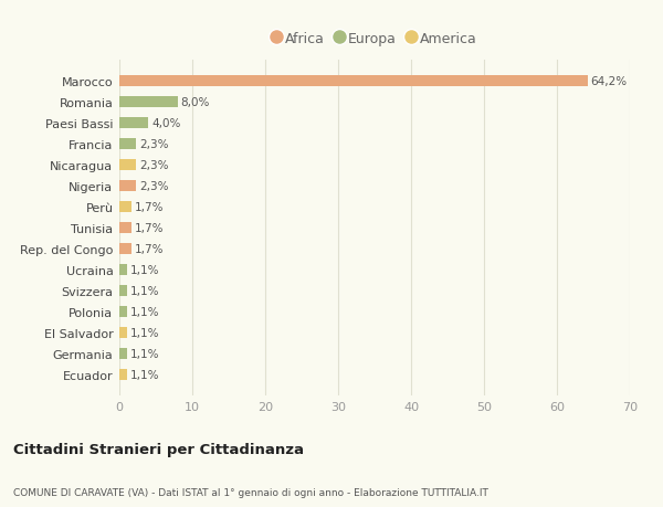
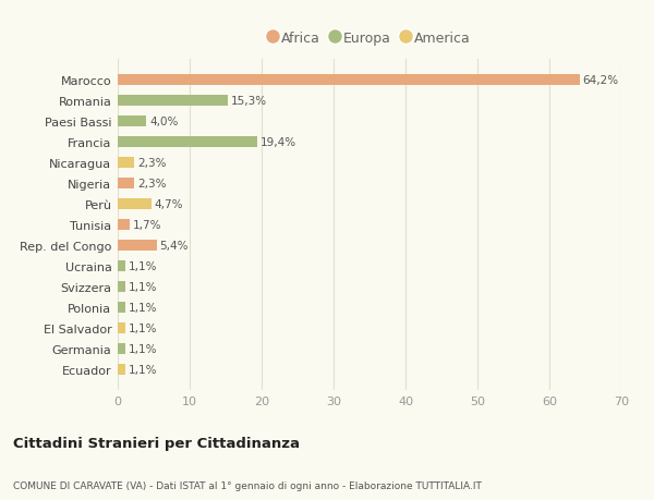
Romania: 8,0% -> 15,3%
Francia: 2,3% -> 19,4%
Perù: 1,7% -> 4,7%
Rep. del Congo: 1,7% -> 5,4%
